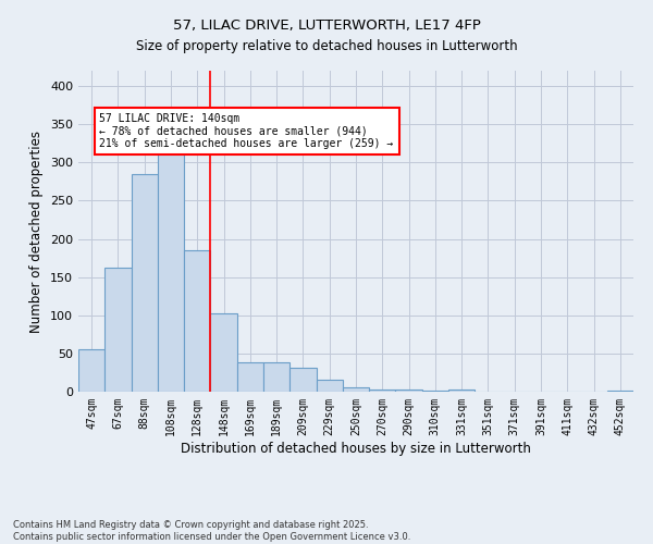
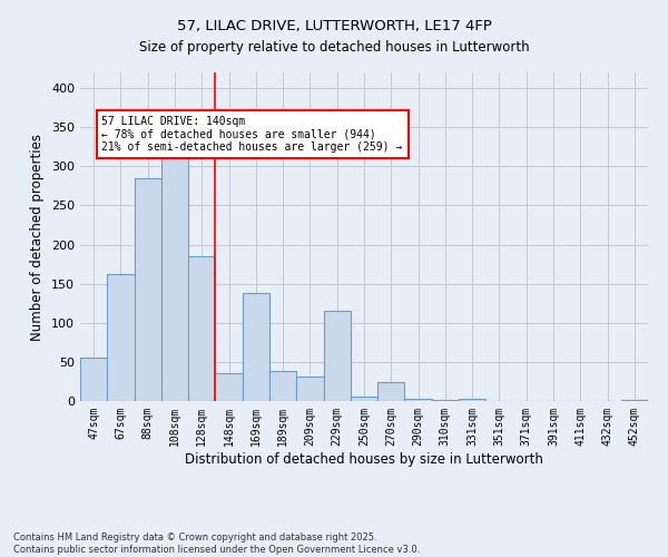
148sqm: 103 -> 36
169sqm: 38 -> 138
229sqm: 15 -> 116
270sqm: 3 -> 24
